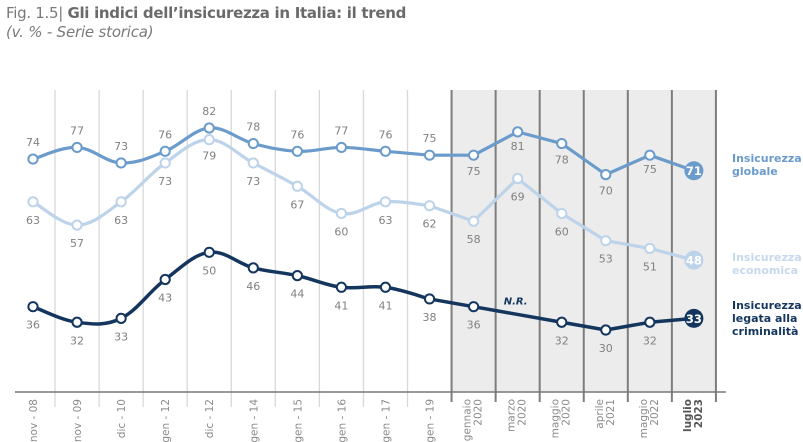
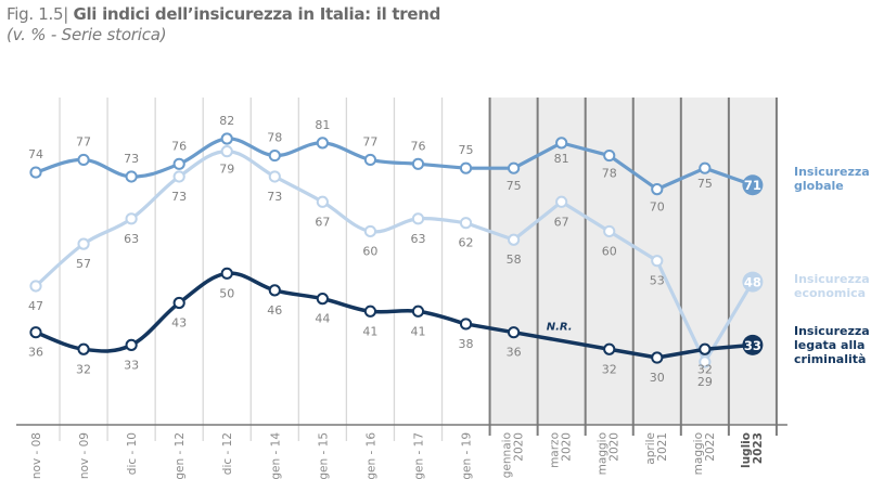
Insicurezza economica/nov - 08: 63 -> 47
Insicurezza globale/gen - 15: 76 -> 81
Insicurezza economica/marzo 2020: 69 -> 67
Insicurezza economica/maggio 2022: 51 -> 29
